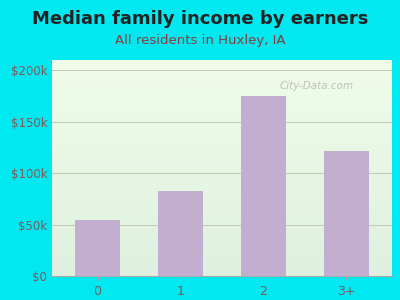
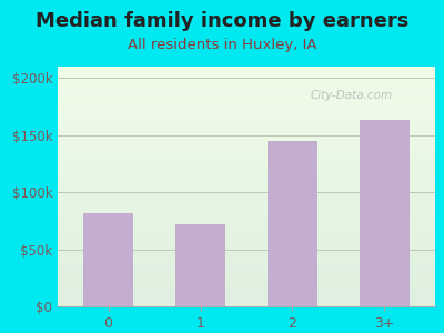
0: $54k -> $82k
1: $83k -> $72k
2: $175k -> $145k
3+: $122k -> $163k
